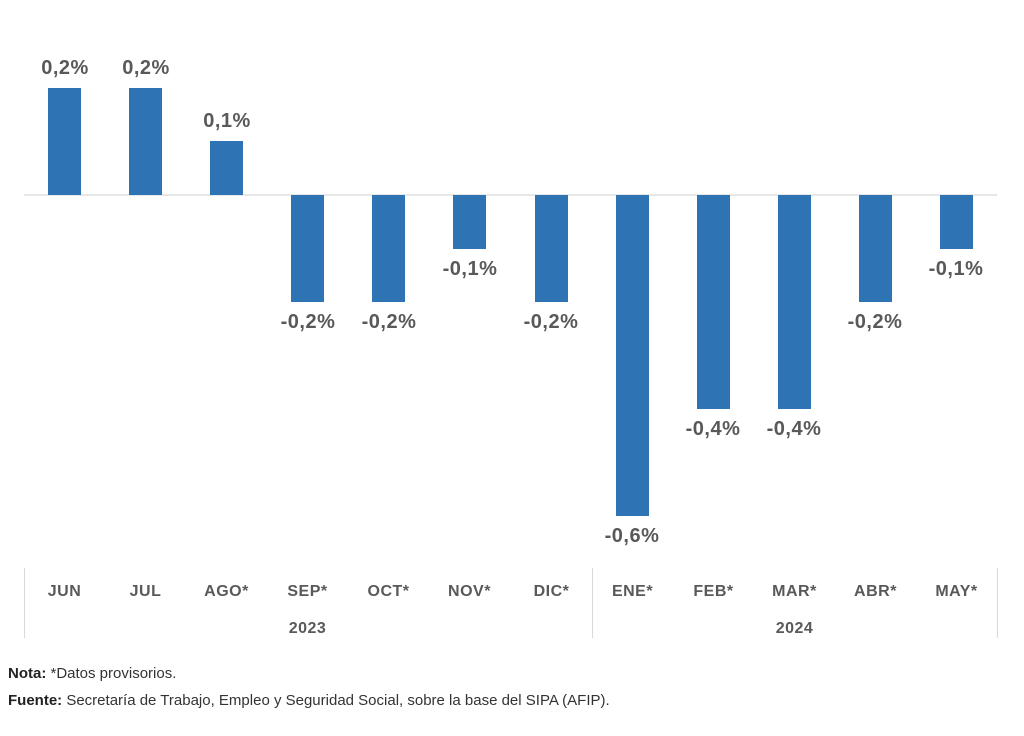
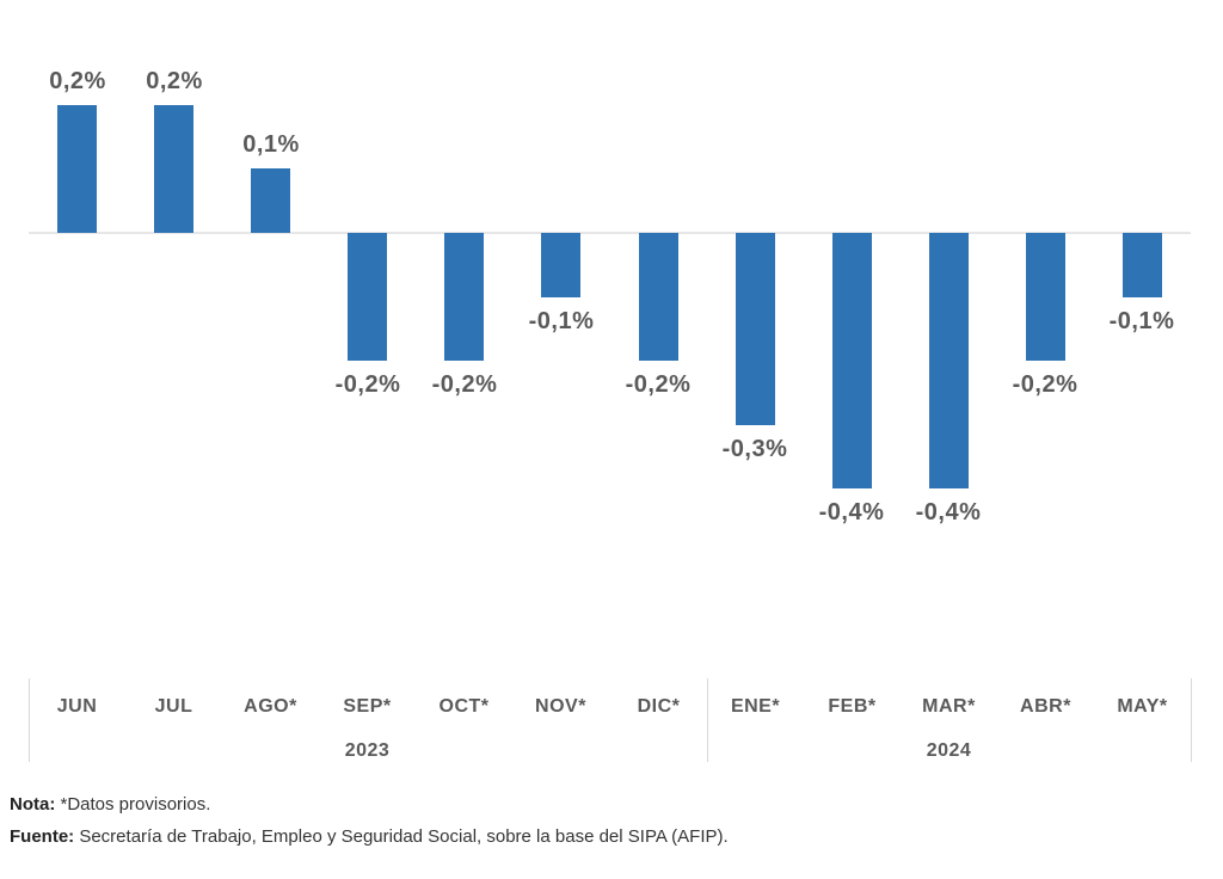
ENE*: -0,6% -> -0,3%
